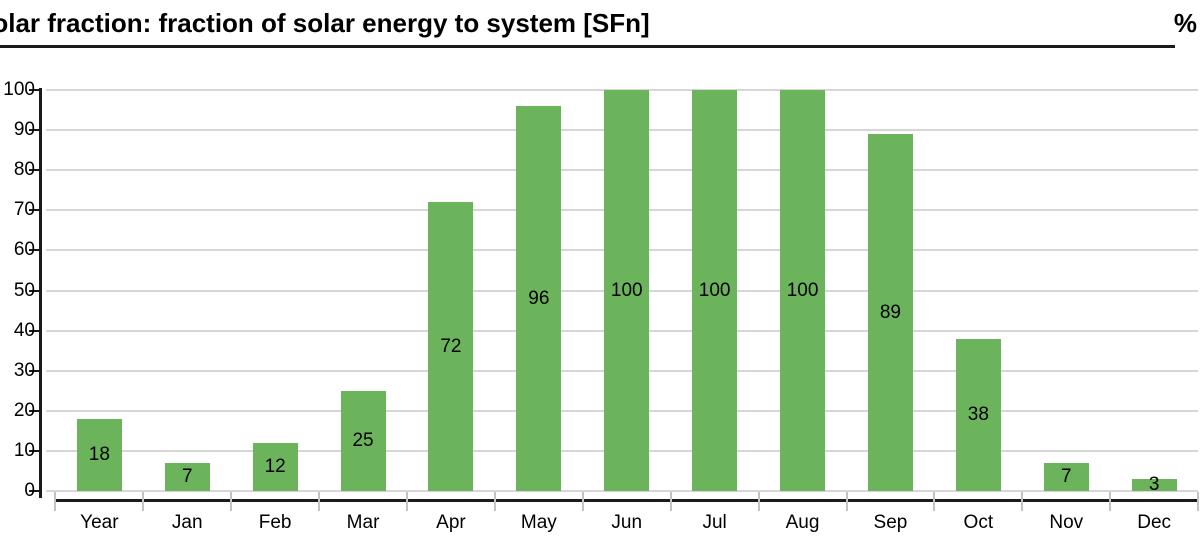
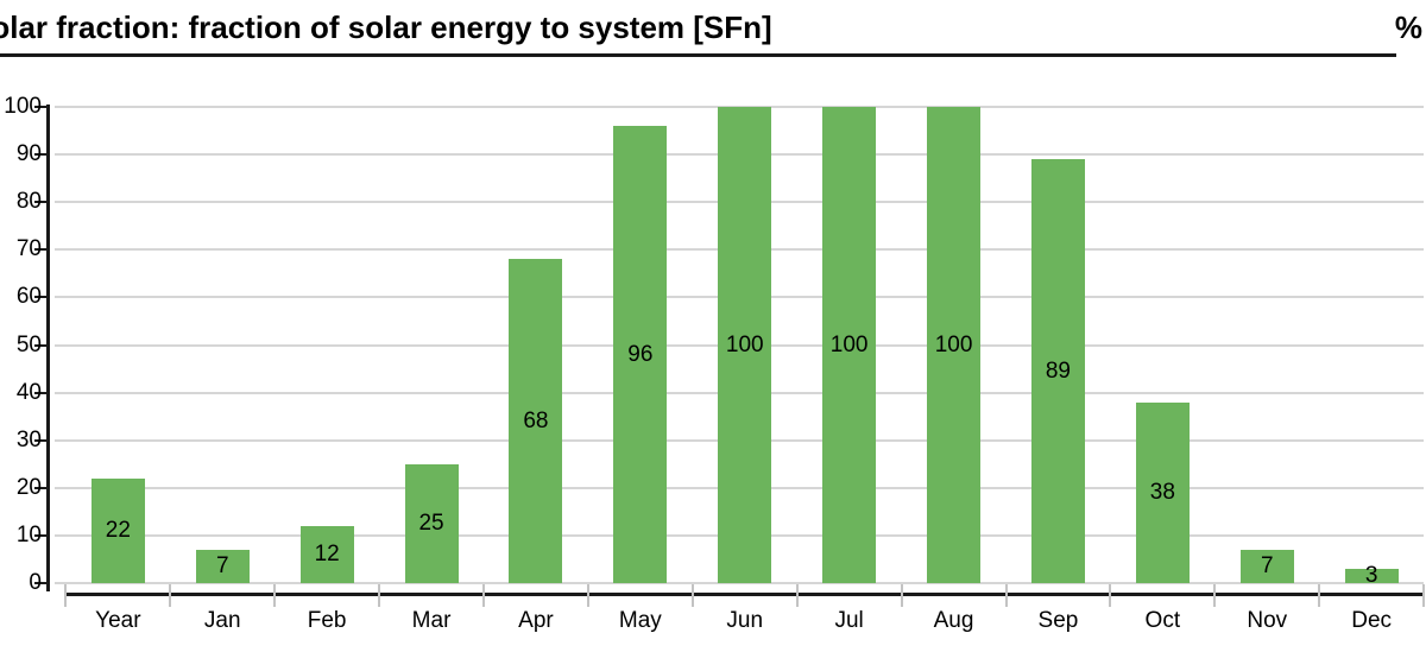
Year: 18 -> 22
Apr: 72 -> 68
